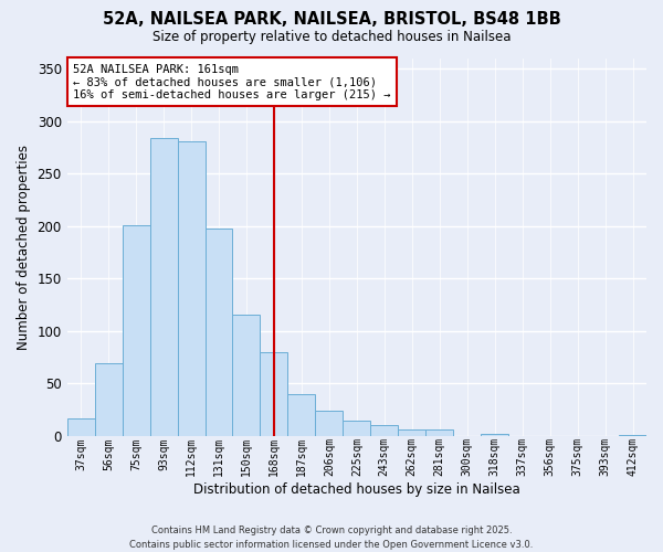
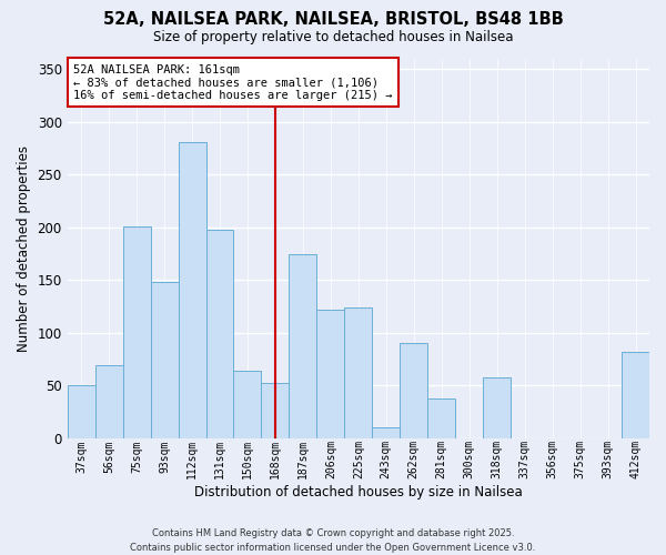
37sqm: 17 -> 50
93sqm: 284 -> 148
150sqm: 116 -> 64
168sqm: 80 -> 52
187sqm: 40 -> 174
206sqm: 24 -> 122
225sqm: 14 -> 124
262sqm: 6 -> 90
281sqm: 6 -> 38
318sqm: 2 -> 58
412sqm: 1 -> 82
